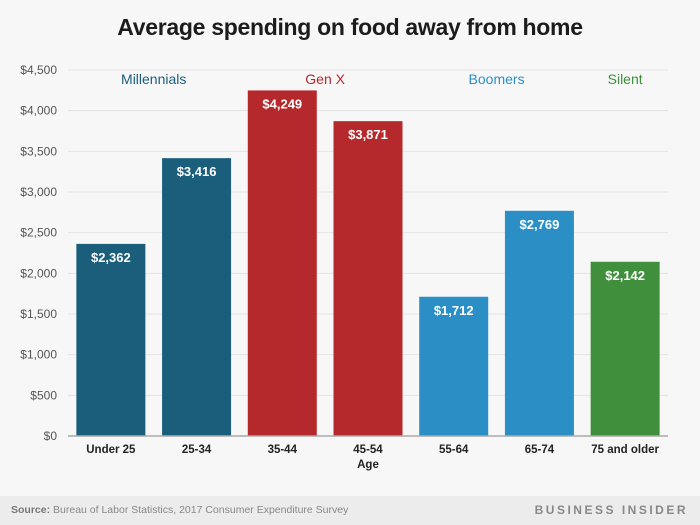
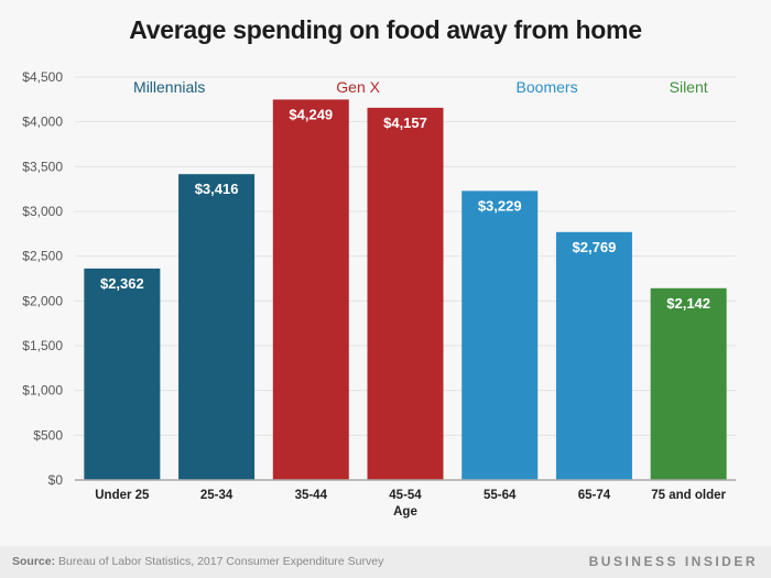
45-54: $3,871 -> $4,157
55-64: $1,712 -> $3,229
